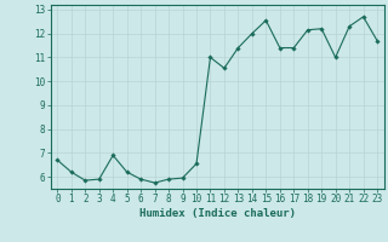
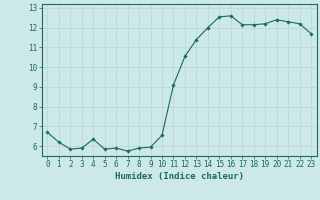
4: 6.9 -> 6.3
5: 6.2 -> 5.8
11: 11.0 -> 9.1
16: 11.4 -> 12.6
17: 11.4 -> 12.2
20: 11.0 -> 12.4
22: 12.7 -> 12.2
